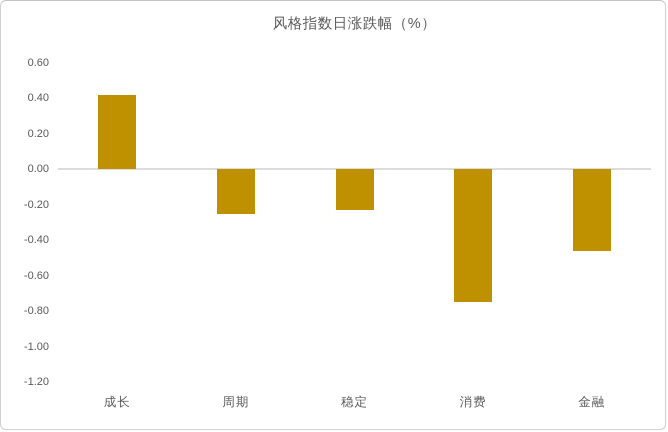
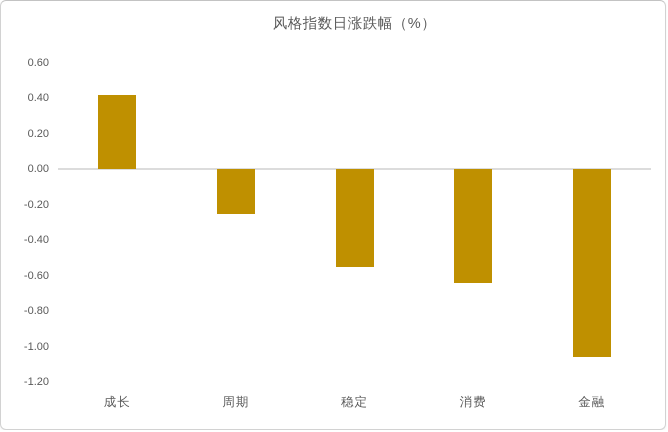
稳定: -0.23 -> -0.55
消费: -0.75 -> -0.64
金融: -0.46 -> -1.06
